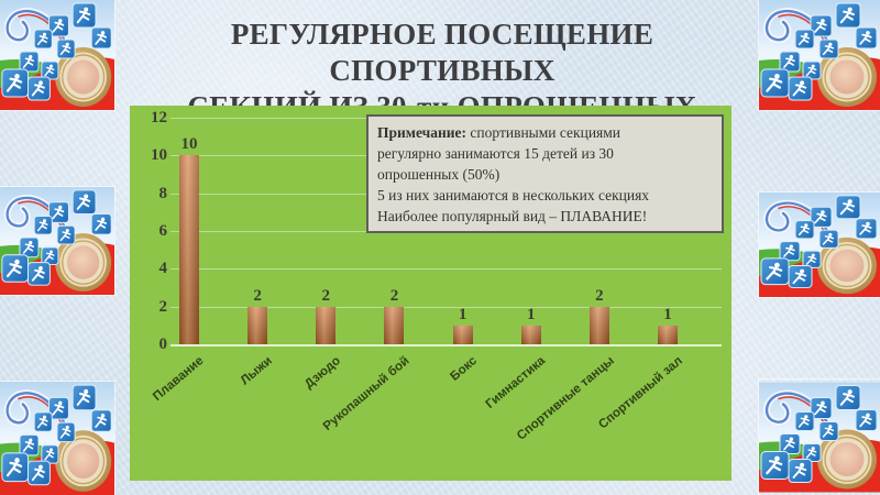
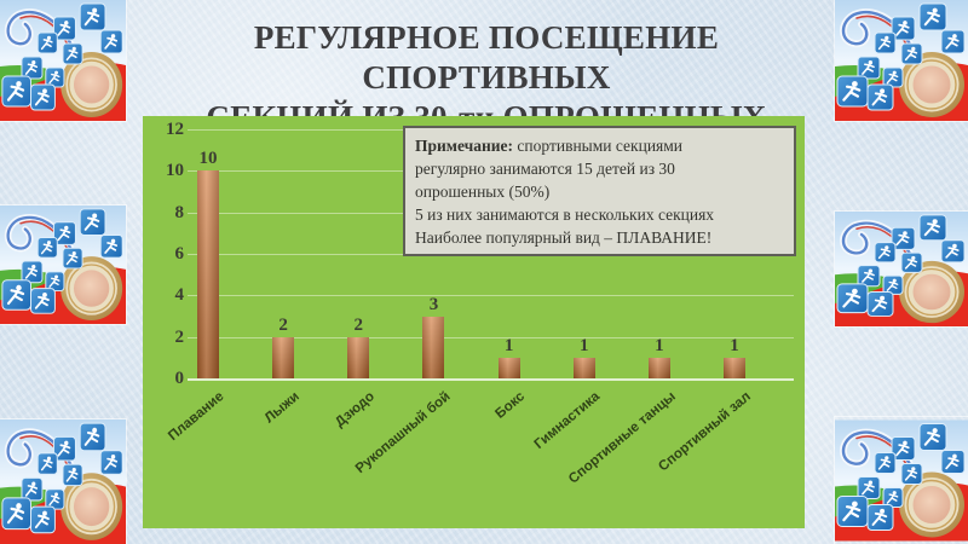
Рукопашный бой: 2 -> 3
Спортивные танцы: 2 -> 1
